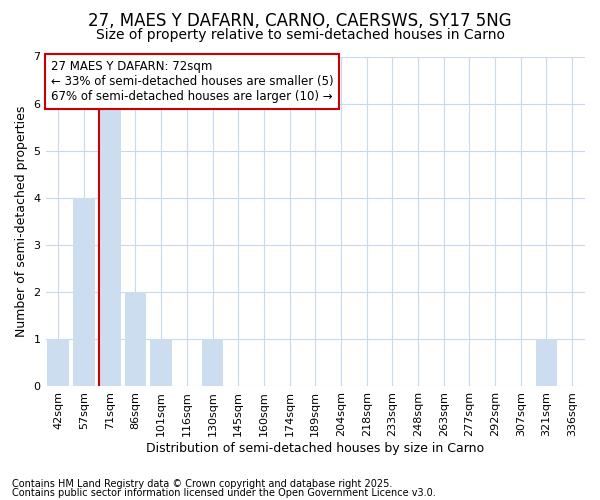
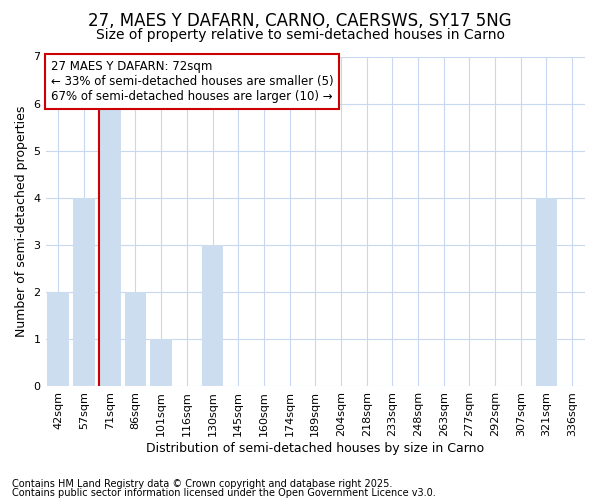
42sqm: 1 -> 2
130sqm: 1 -> 3
321sqm: 1 -> 4
